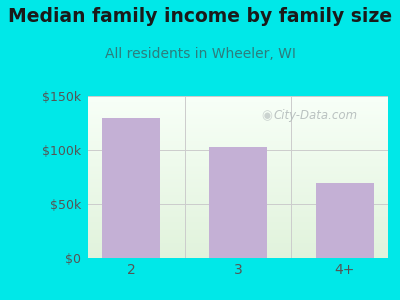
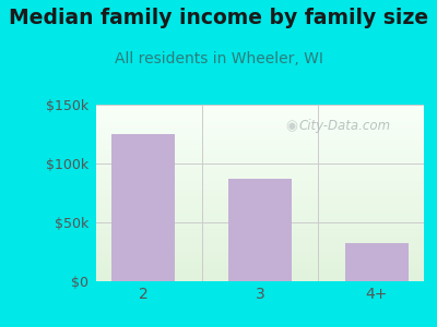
2: $130k -> $125k
3: $103k -> $87k
4+: $69k -> $32k
